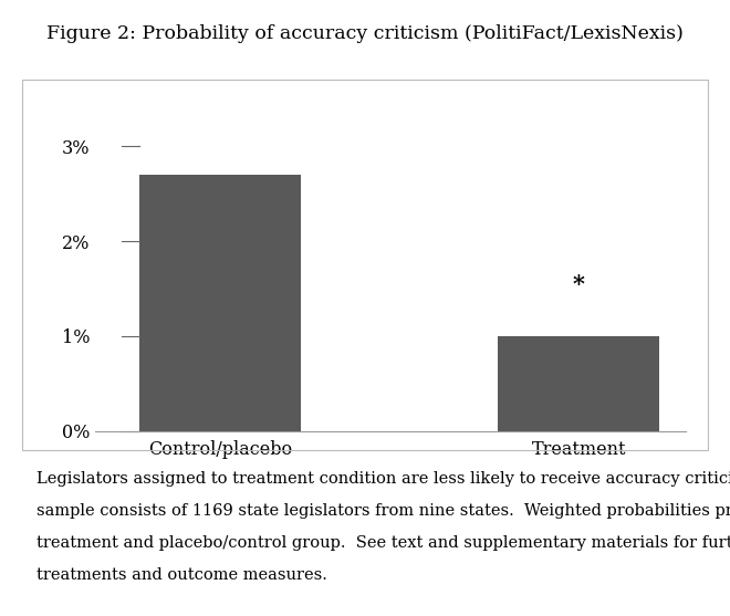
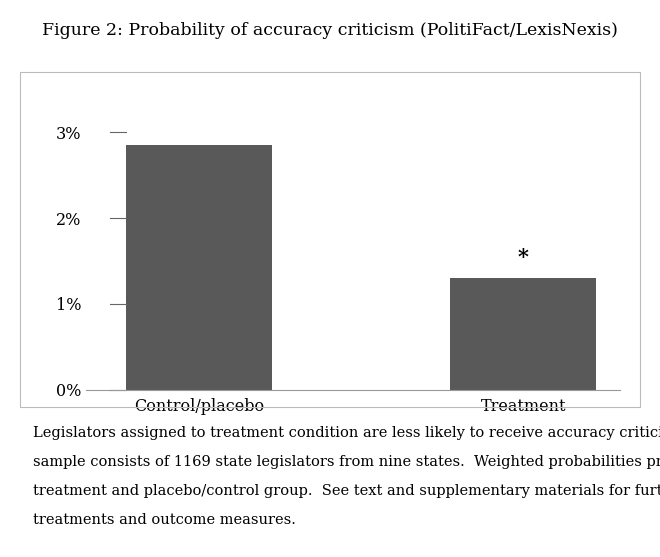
Control/placebo: 2.70% -> 2.85%
Treatment: 1.00% -> 1.30%
